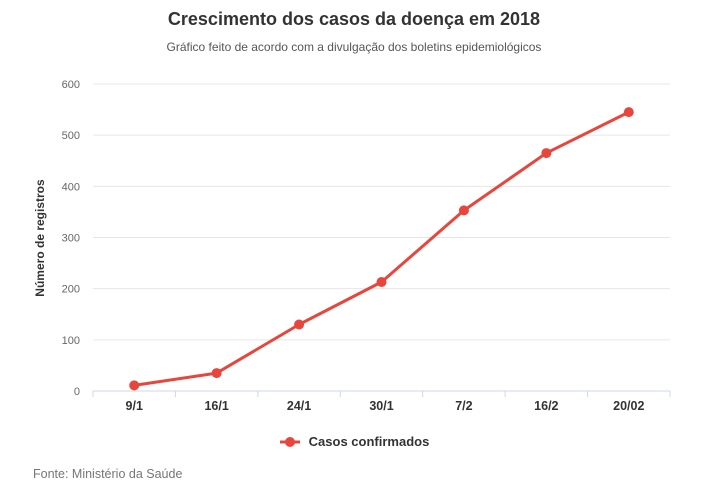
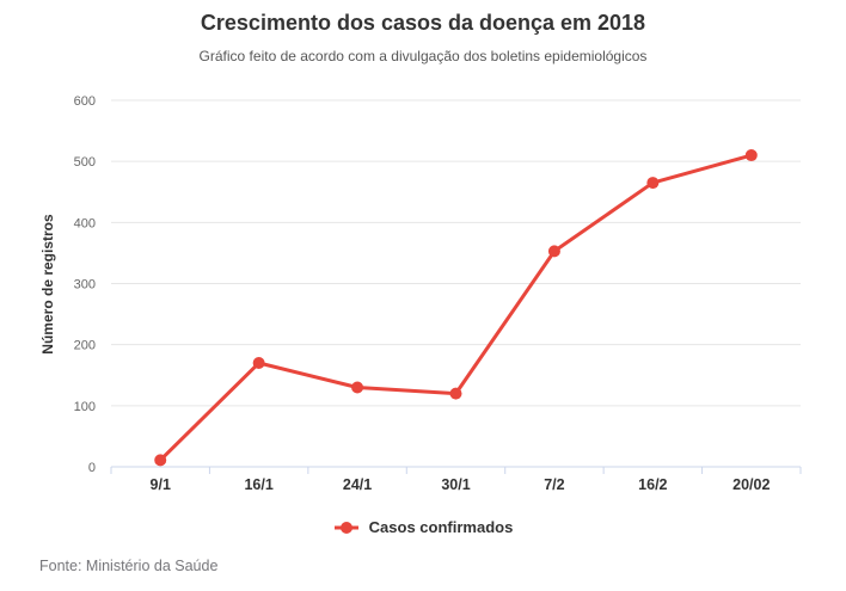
16/1: 40 -> 170
30/1: 210 -> 120
20/02: 540 -> 510
